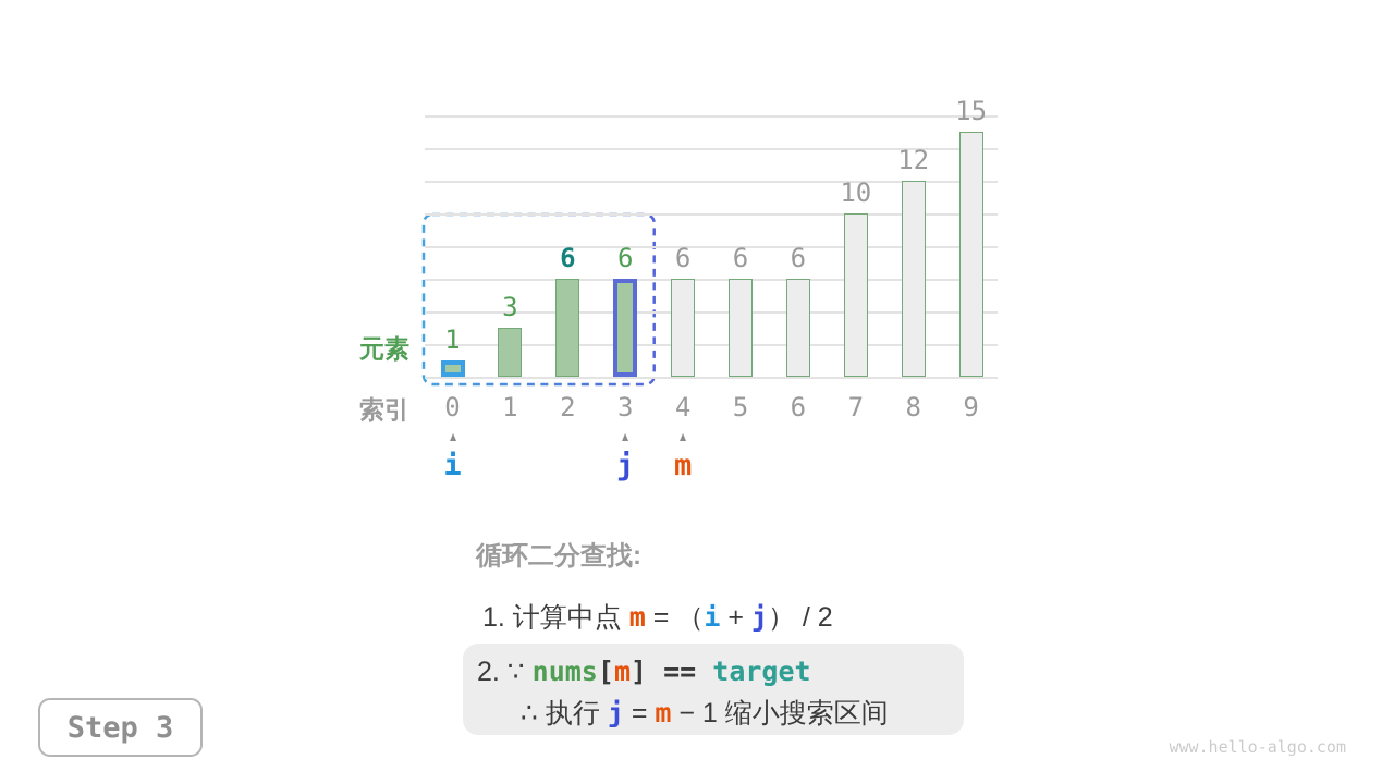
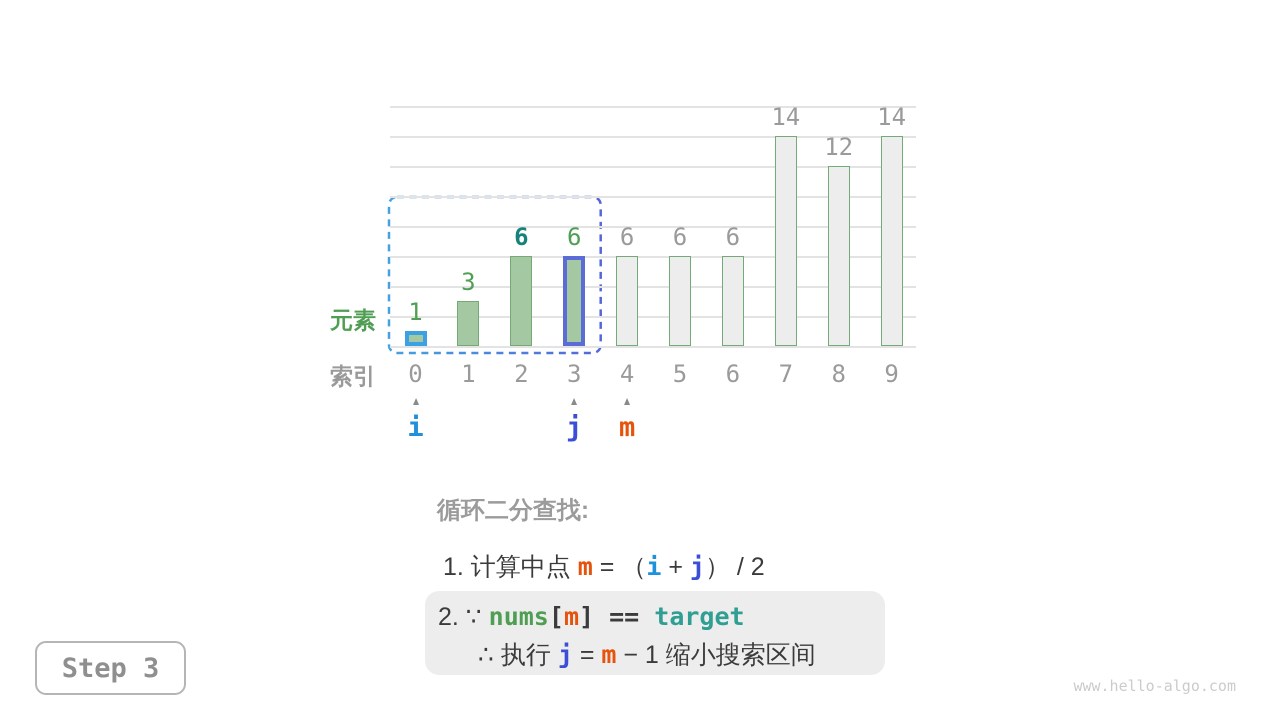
7: 10 -> 14
9: 15 -> 14
